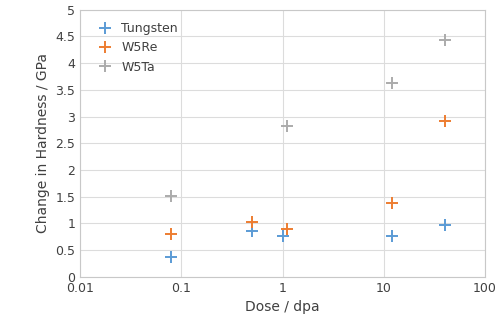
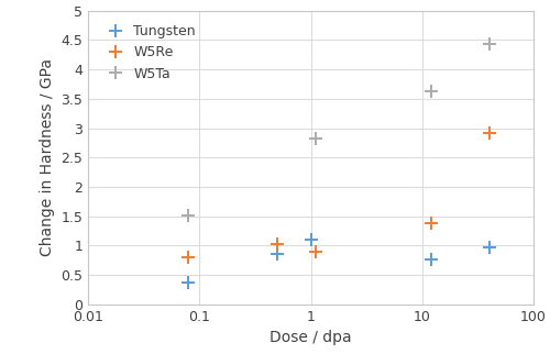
Tungsten/1: 0.77 -> 1.10
